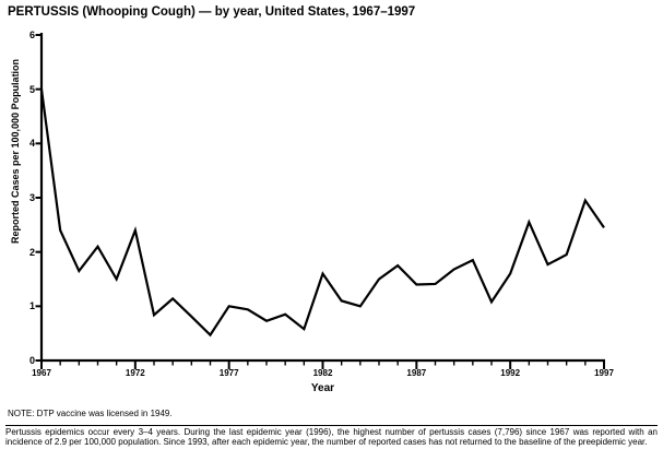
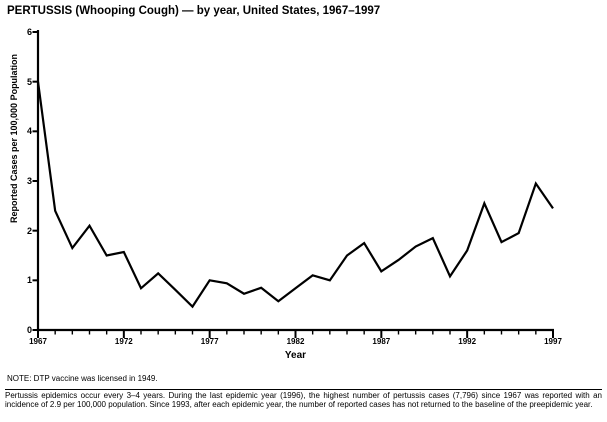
1972: 2.4 -> 1.6
1982: 1.6 -> 0.8
1987: 1.4 -> 1.2
